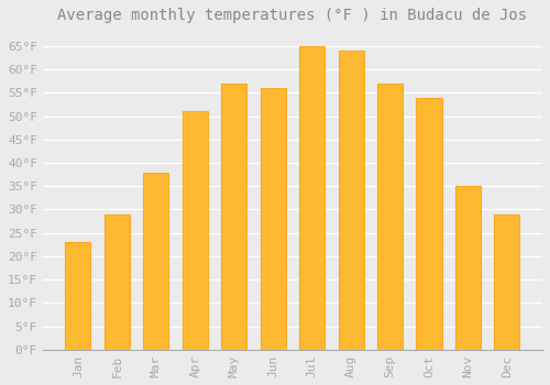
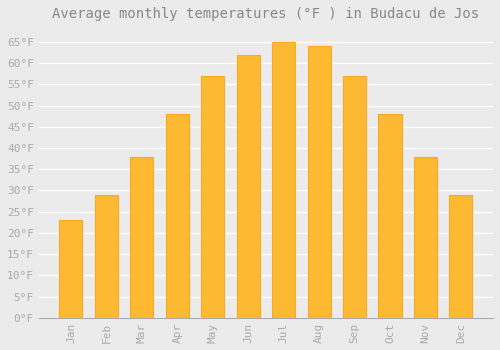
Apr: 51°F -> 48°F
Jun: 56°F -> 62°F
Oct: 54°F -> 48°F
Nov: 35°F -> 38°F
